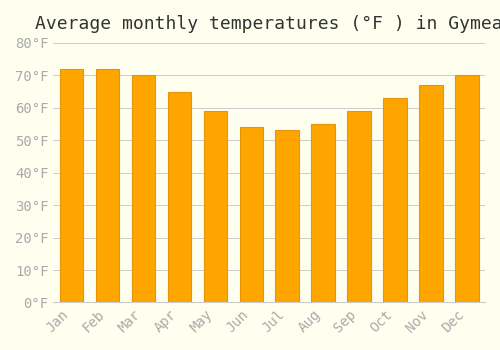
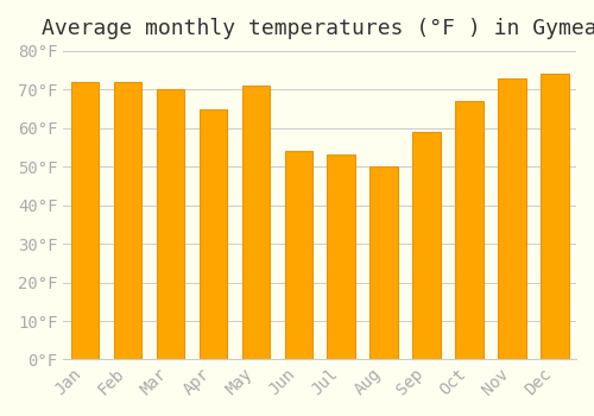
May: 59°F -> 71°F
Aug: 55°F -> 50°F
Oct: 63°F -> 67°F
Nov: 67°F -> 73°F
Dec: 70°F -> 74°F
